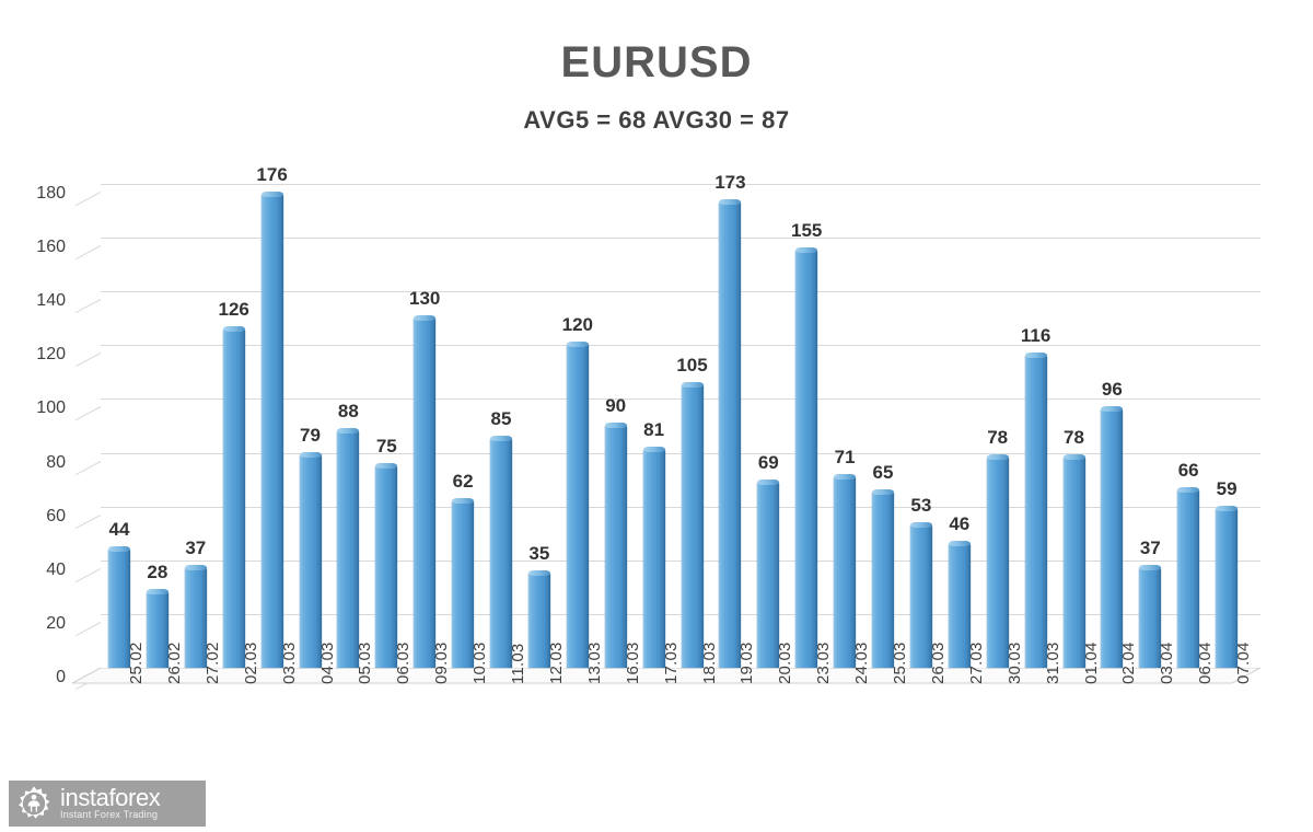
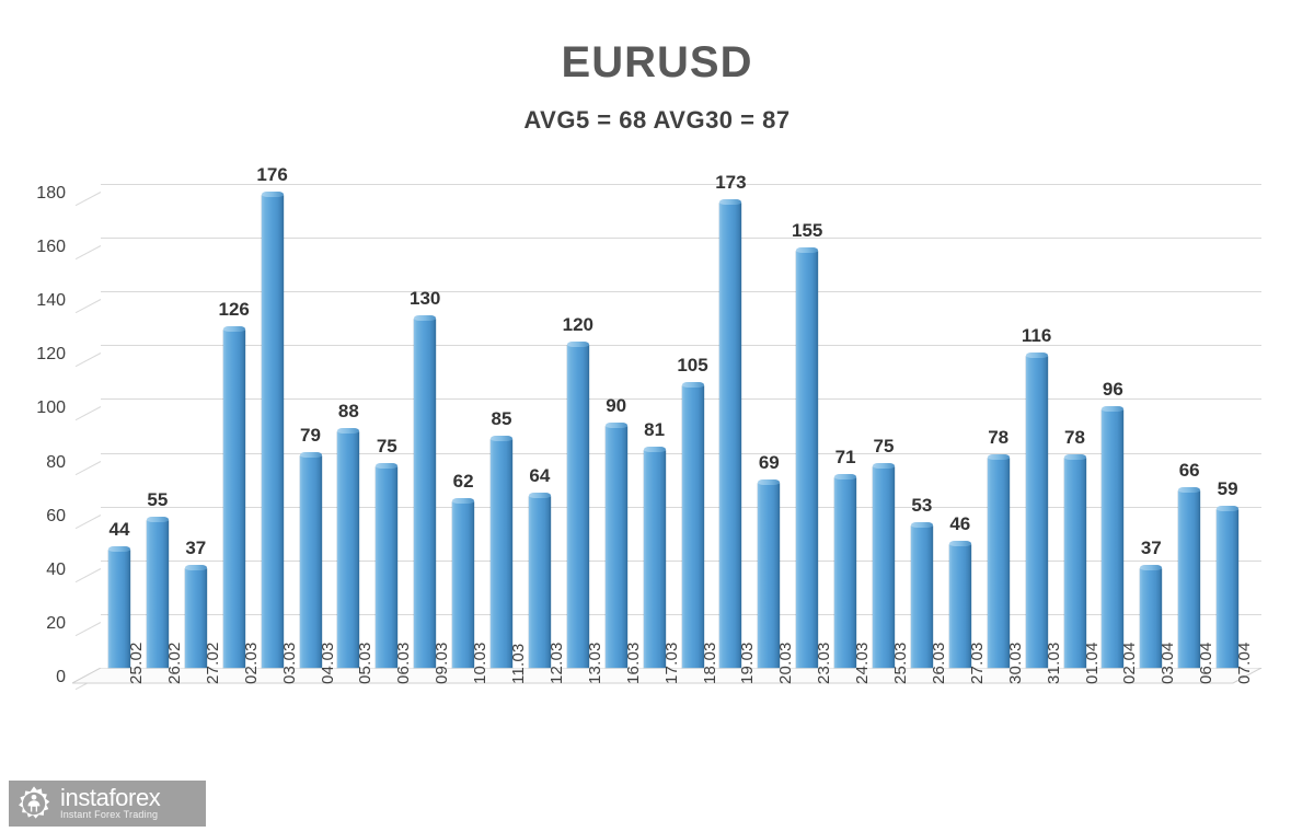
26.02: 28 -> 55
12.03: 35 -> 64
25.03: 65 -> 75
